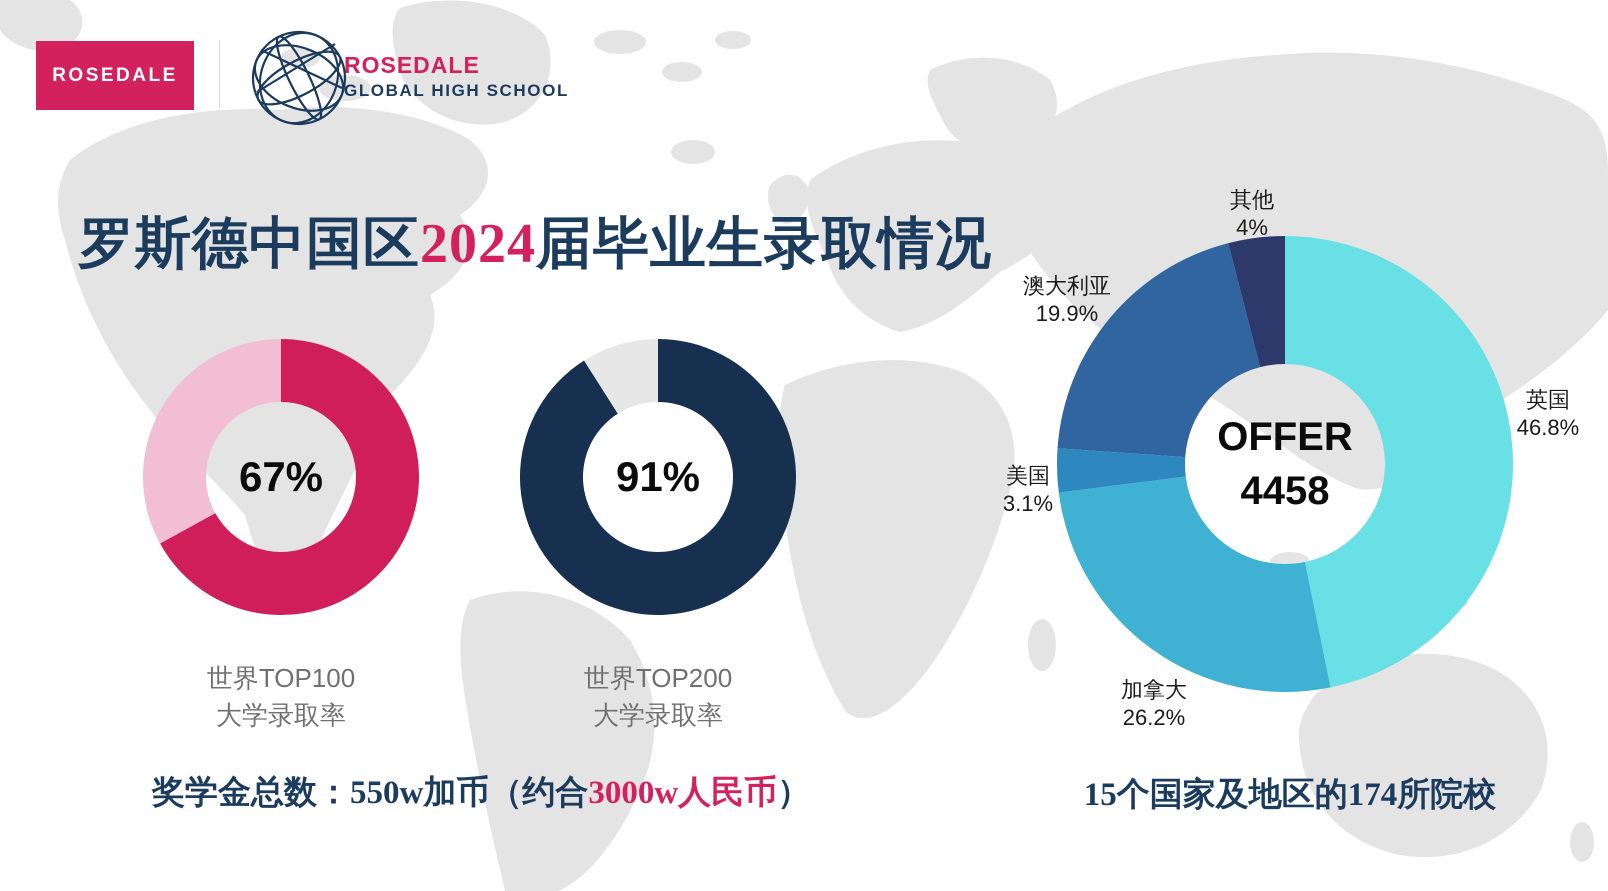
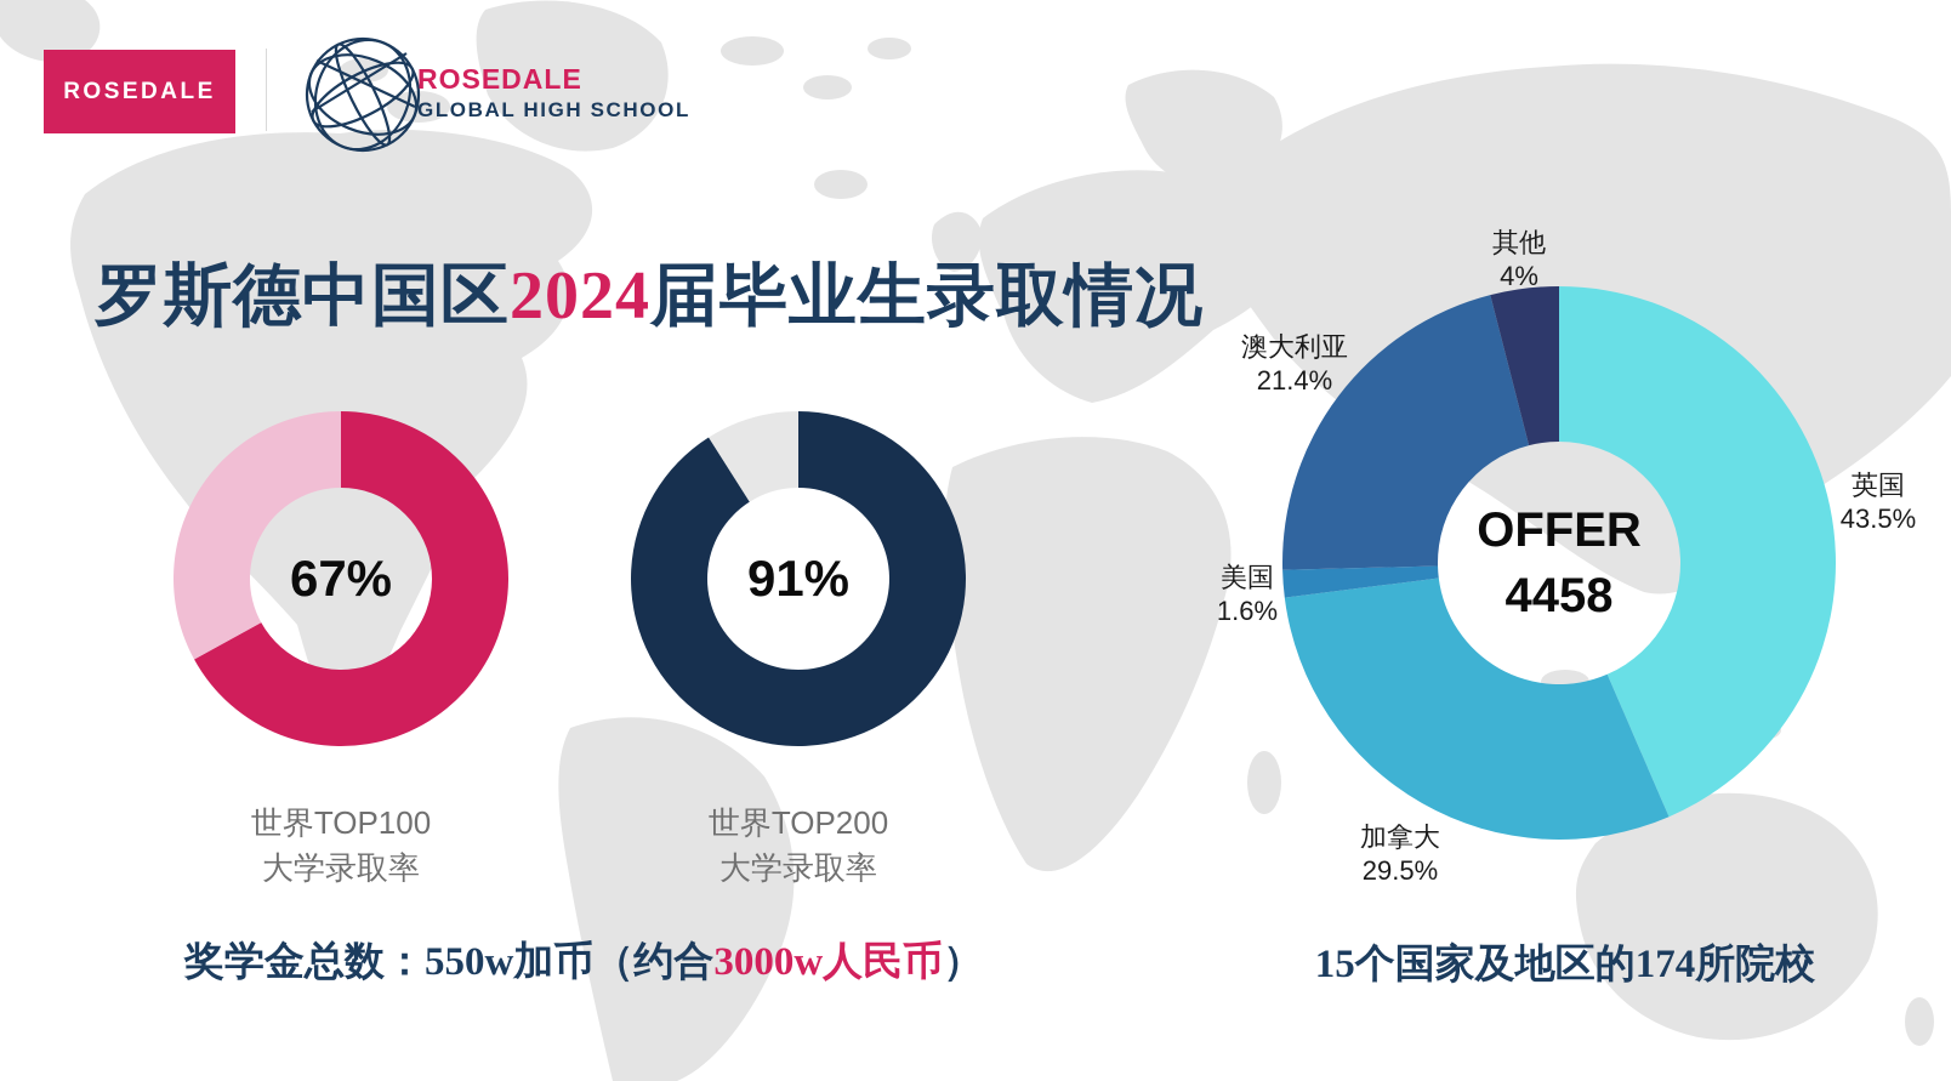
OFFER 4458/英国: 46.8% -> 43.5%
OFFER 4458/加拿大: 26.2% -> 29.5%
OFFER 4458/美国: 3.1% -> 1.6%
OFFER 4458/澳大利亚: 19.9% -> 21.4%
